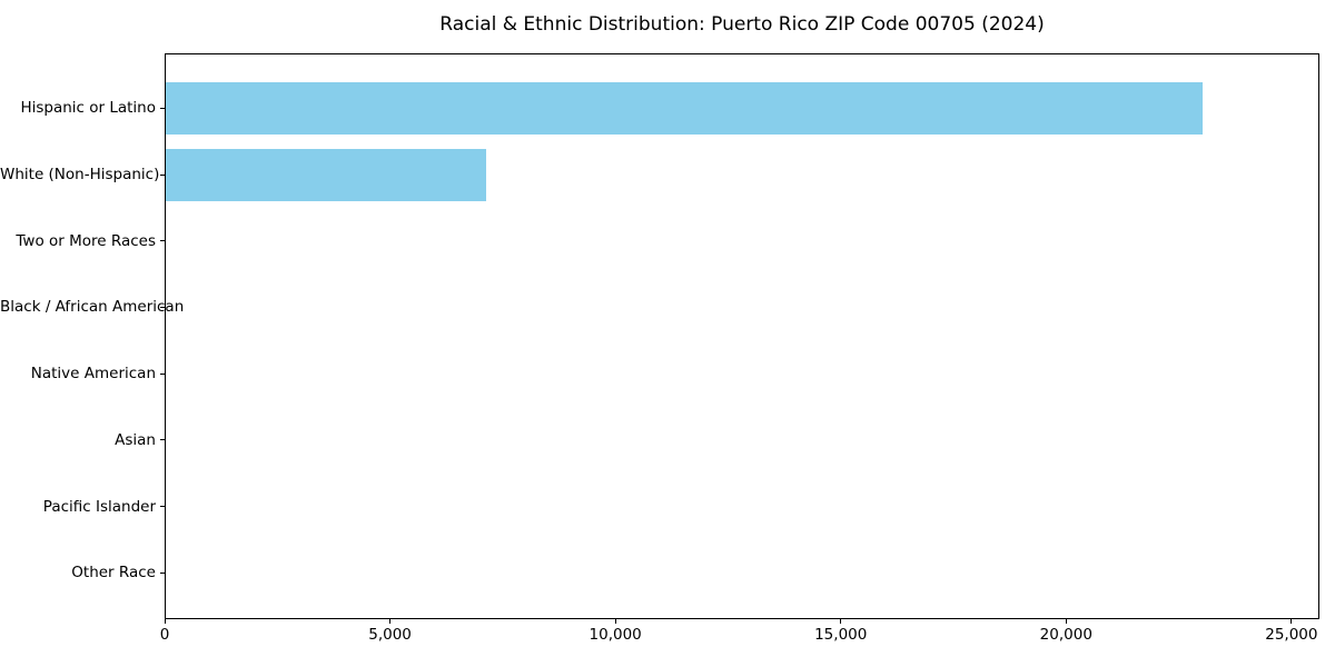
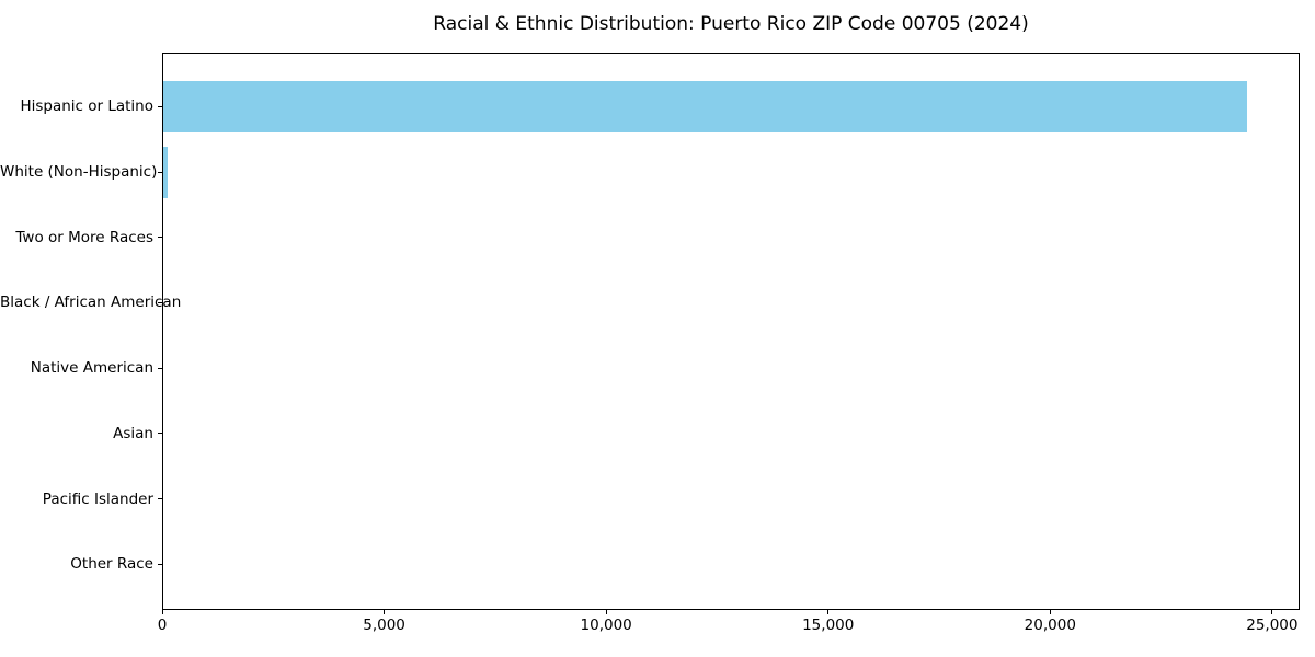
Hispanic or Latino: 23000 -> 24400
White (Non-Hispanic): 7100 -> 100
